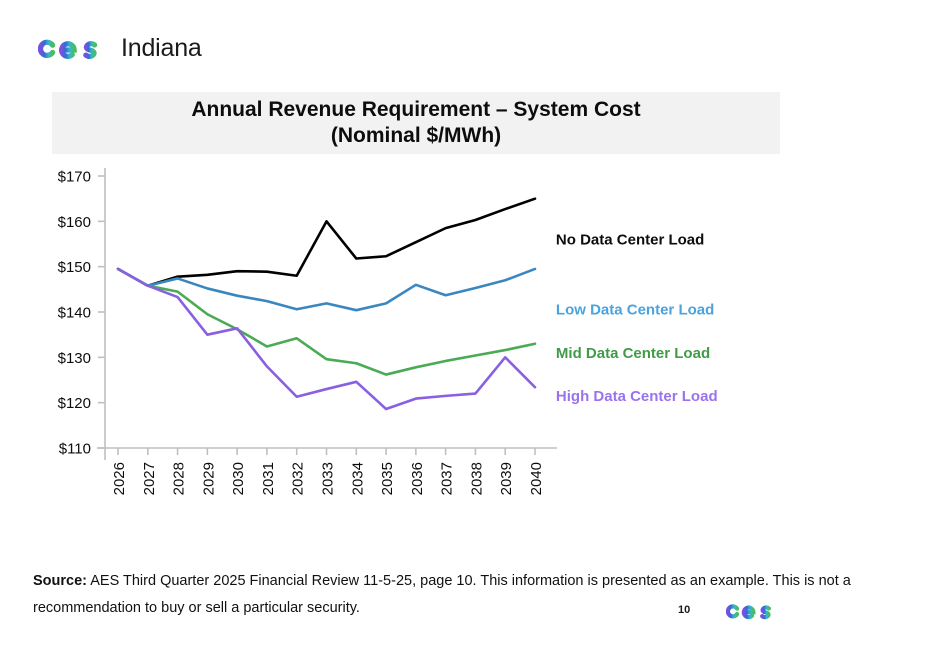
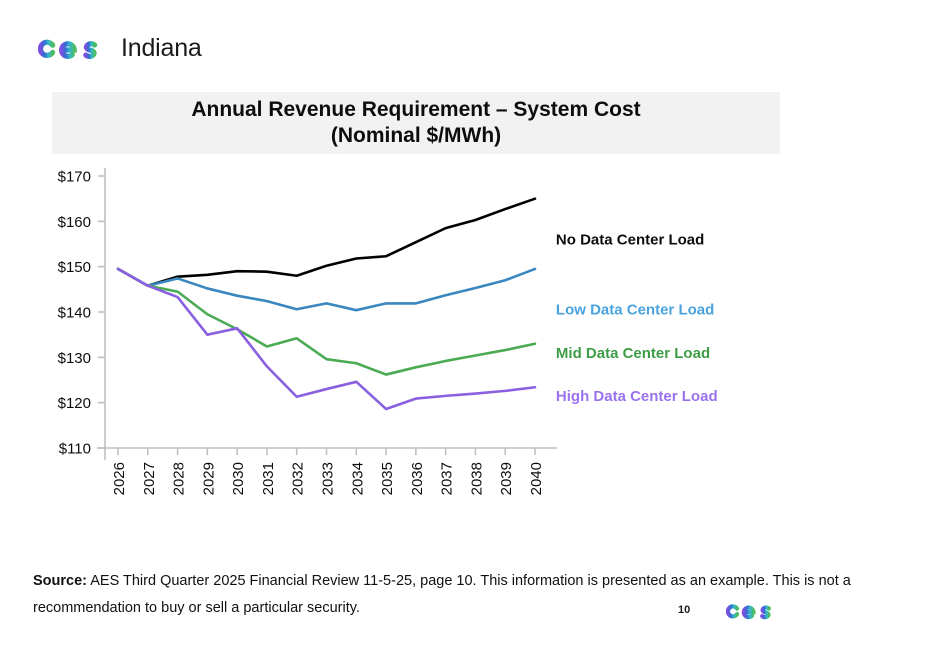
No Data Center Load/2033: $160 -> $150
Low Data Center Load/2036: $146 -> $142
High Data Center Load/2039: $130 -> $123
